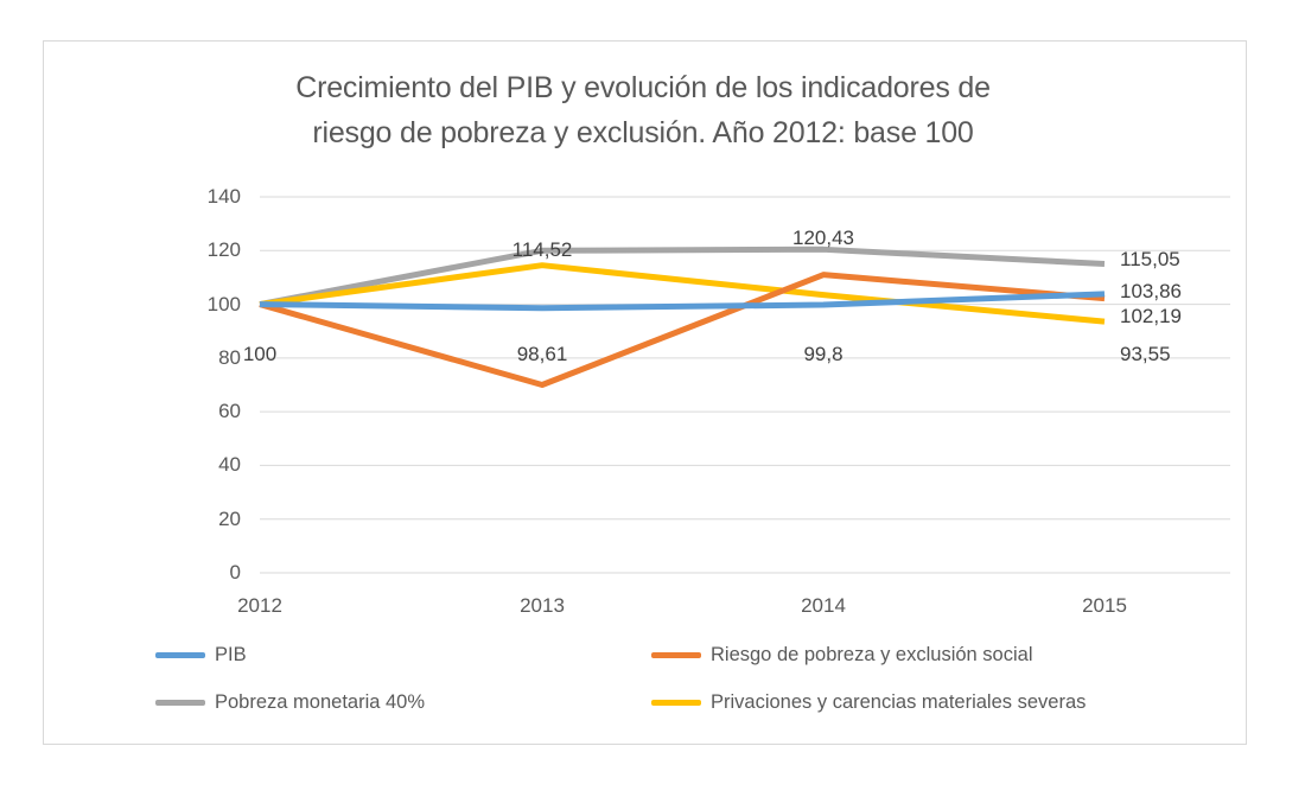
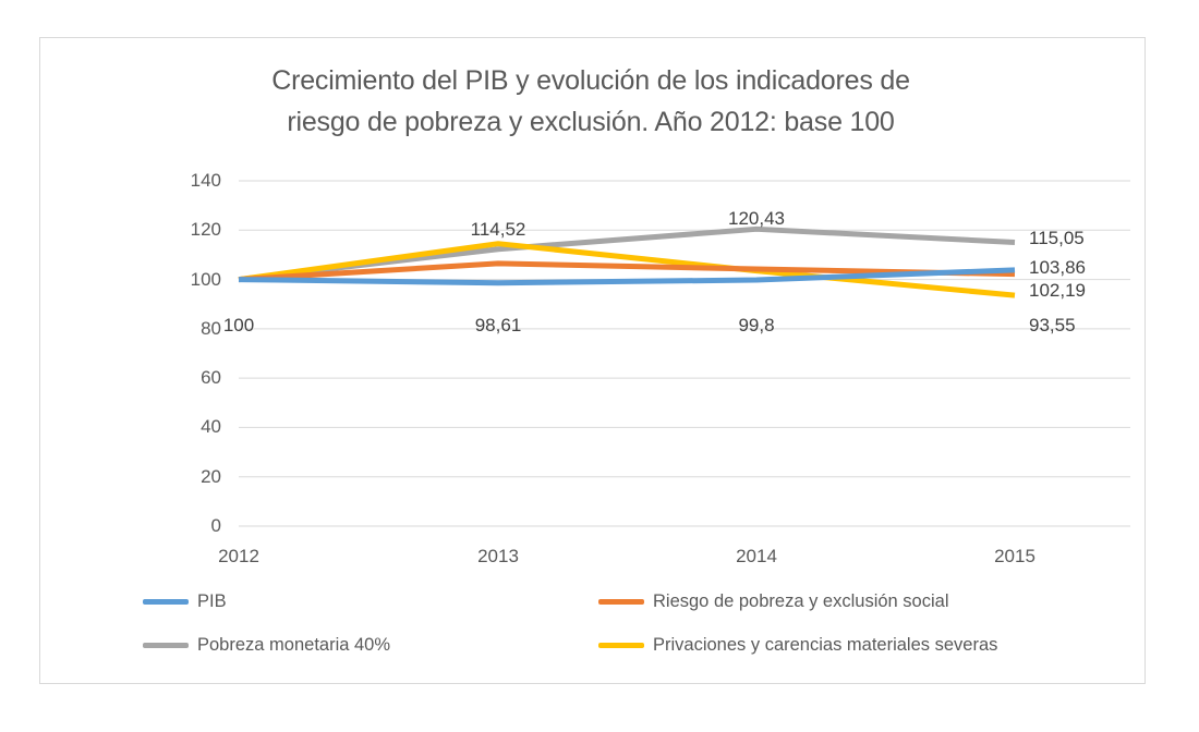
Riesgo de pobreza y exclusión social/2013: 70 -> 106
Pobreza monetaria 40%/2013: 120 -> 112
Riesgo de pobreza y exclusión social/2014: 111 -> 104
